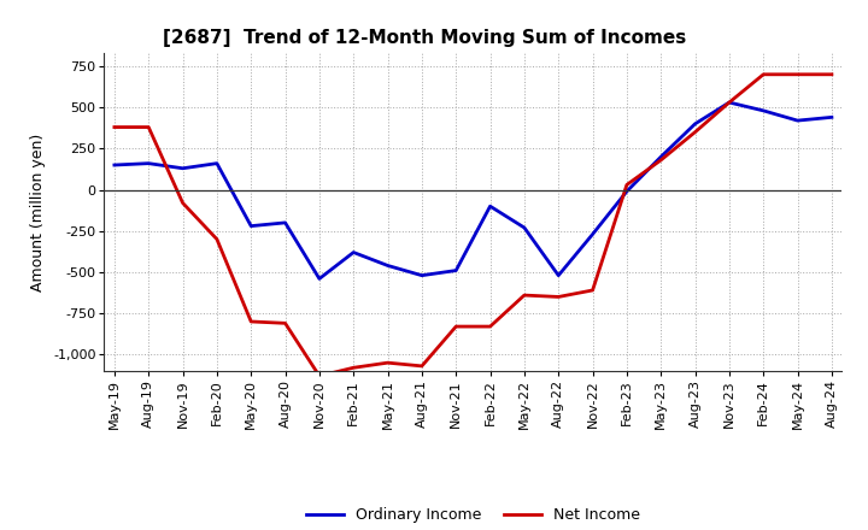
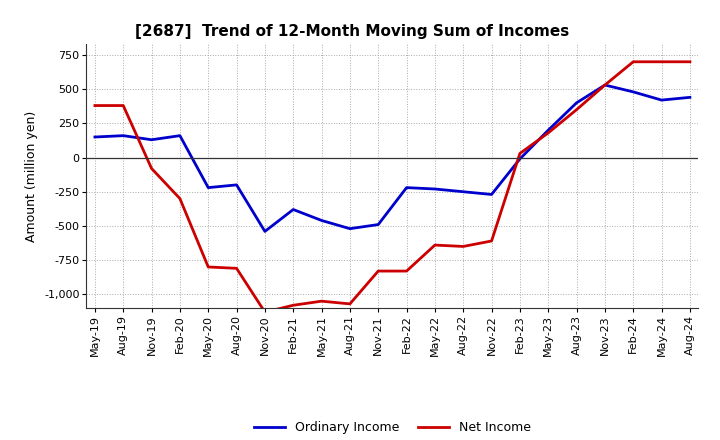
Ordinary Income/Feb-22: -100 -> -220
Ordinary Income/Aug-22: -520 -> -250
